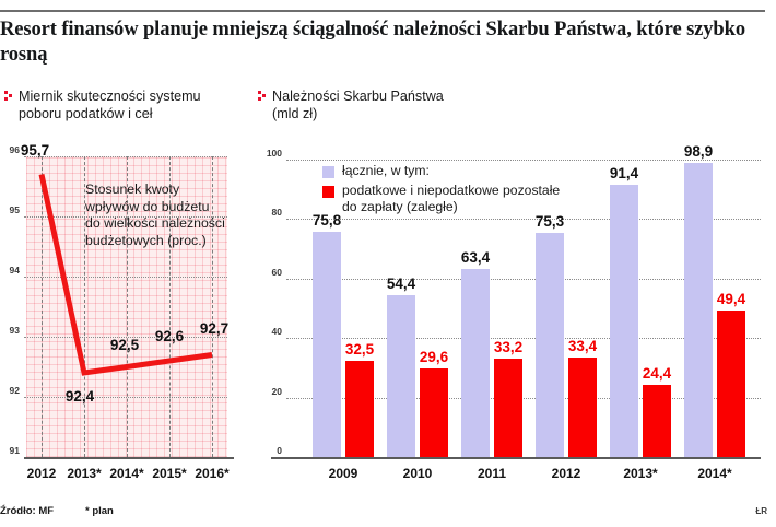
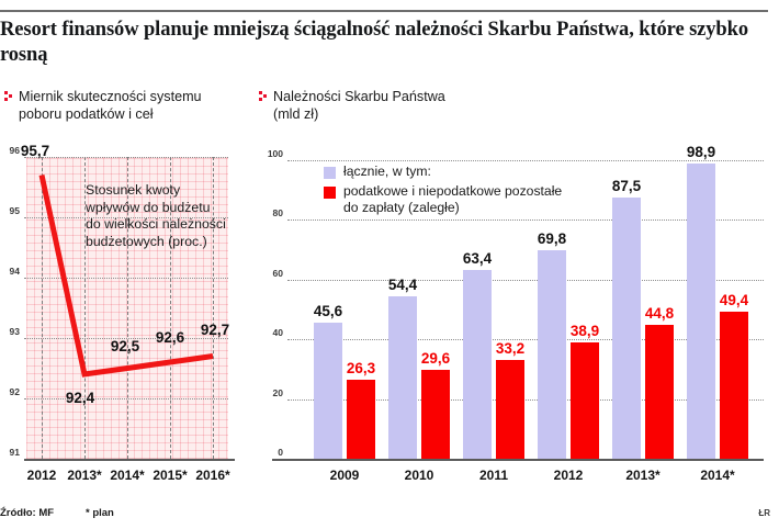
Należności Skarbu Państwa (mld zł)/łącznie, w tym:/2009: 75,8 -> 45,6
Należności Skarbu Państwa (mld zł)/podatkowe i niepodatkowe pozostałe do zapłaty (zaległe)/2009: 32,5 -> 26,3
Należności Skarbu Państwa (mld zł)/łącznie, w tym:/2012: 75,3 -> 69,8
Należności Skarbu Państwa (mld zł)/podatkowe i niepodatkowe pozostałe do zapłaty (zaległe)/2012: 33,4 -> 38,9
Należności Skarbu Państwa (mld zł)/łącznie, w tym:/2013*: 91,4 -> 87,5
Należności Skarbu Państwa (mld zł)/podatkowe i niepodatkowe pozostałe do zapłaty (zaległe)/2013*: 24,4 -> 44,8
